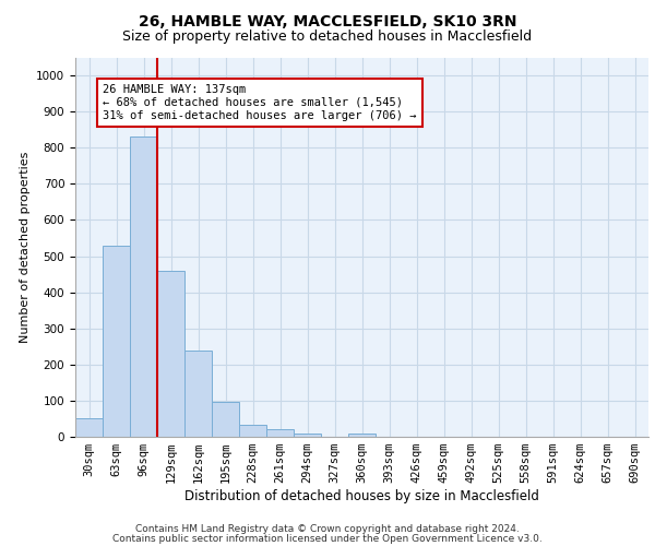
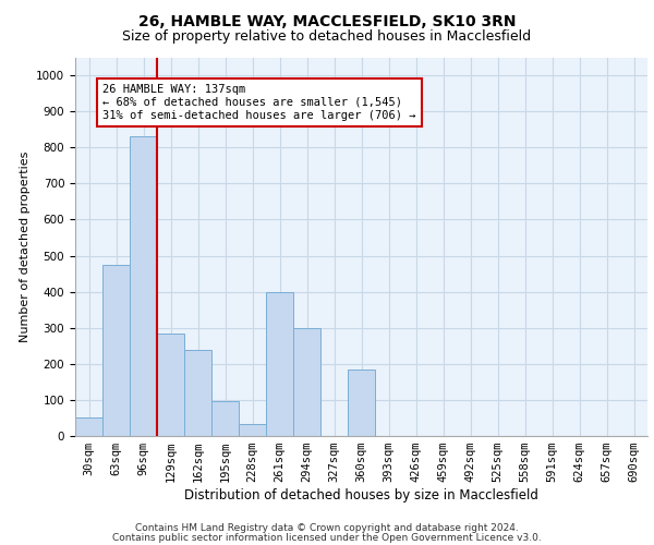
63sqm: 530 -> 475
129sqm: 460 -> 285
261sqm: 20 -> 400
294sqm: 10 -> 300
360sqm: 10 -> 185
